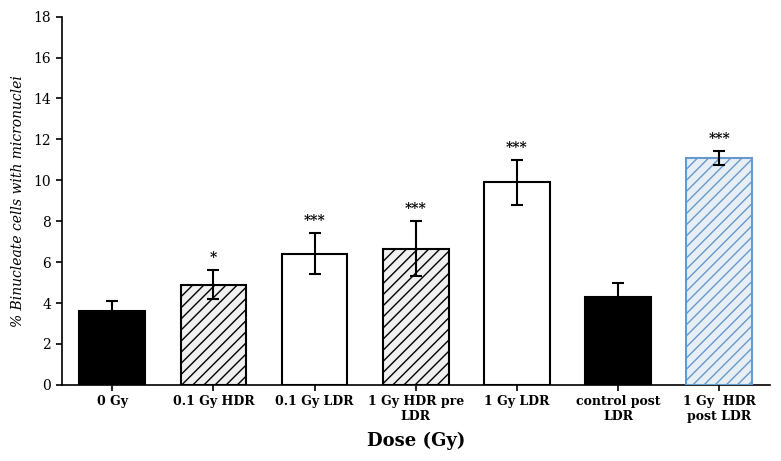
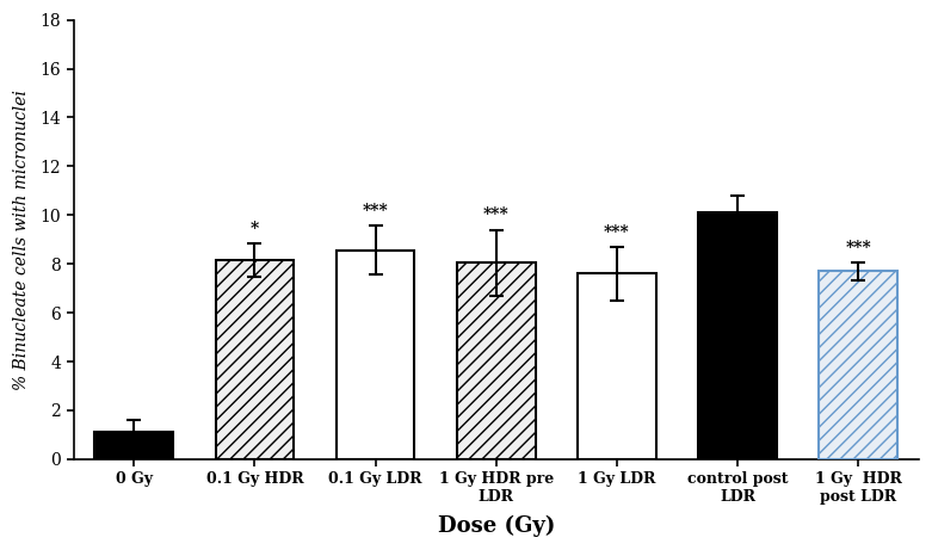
0 Gy: 3.60 -> 1.10
0.1 Gy HDR: 4.90 -> 8.15
0.1 Gy LDR: 6.40 -> 8.55
1 Gy HDR pre LDR: 6.65 -> 8.05
1 Gy LDR: 9.90 -> 7.60
control post LDR: 4.30 -> 10.10
1 Gy HDR post LDR: 11.10 -> 7.70
